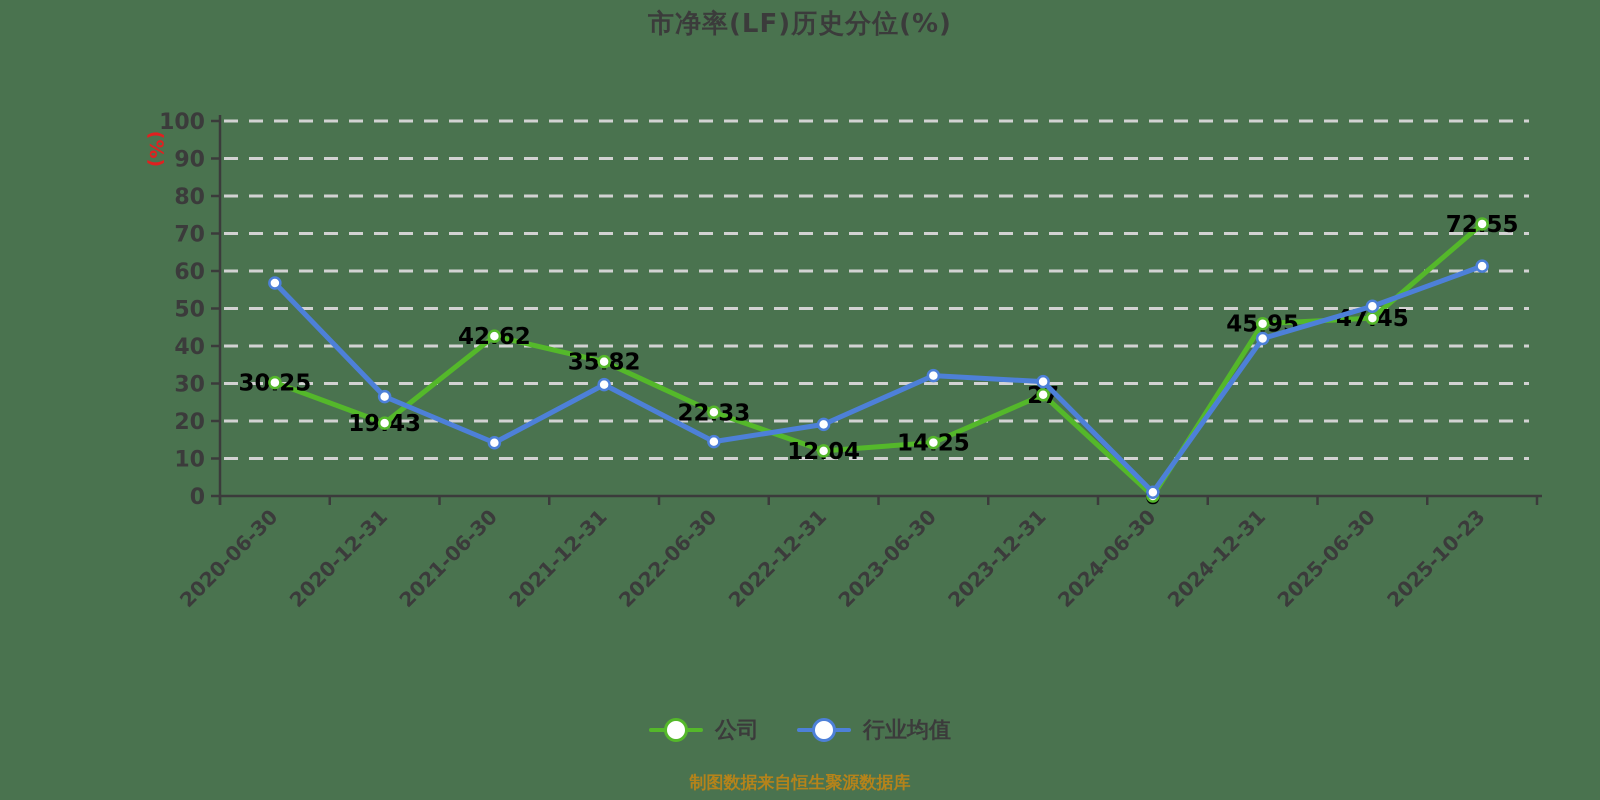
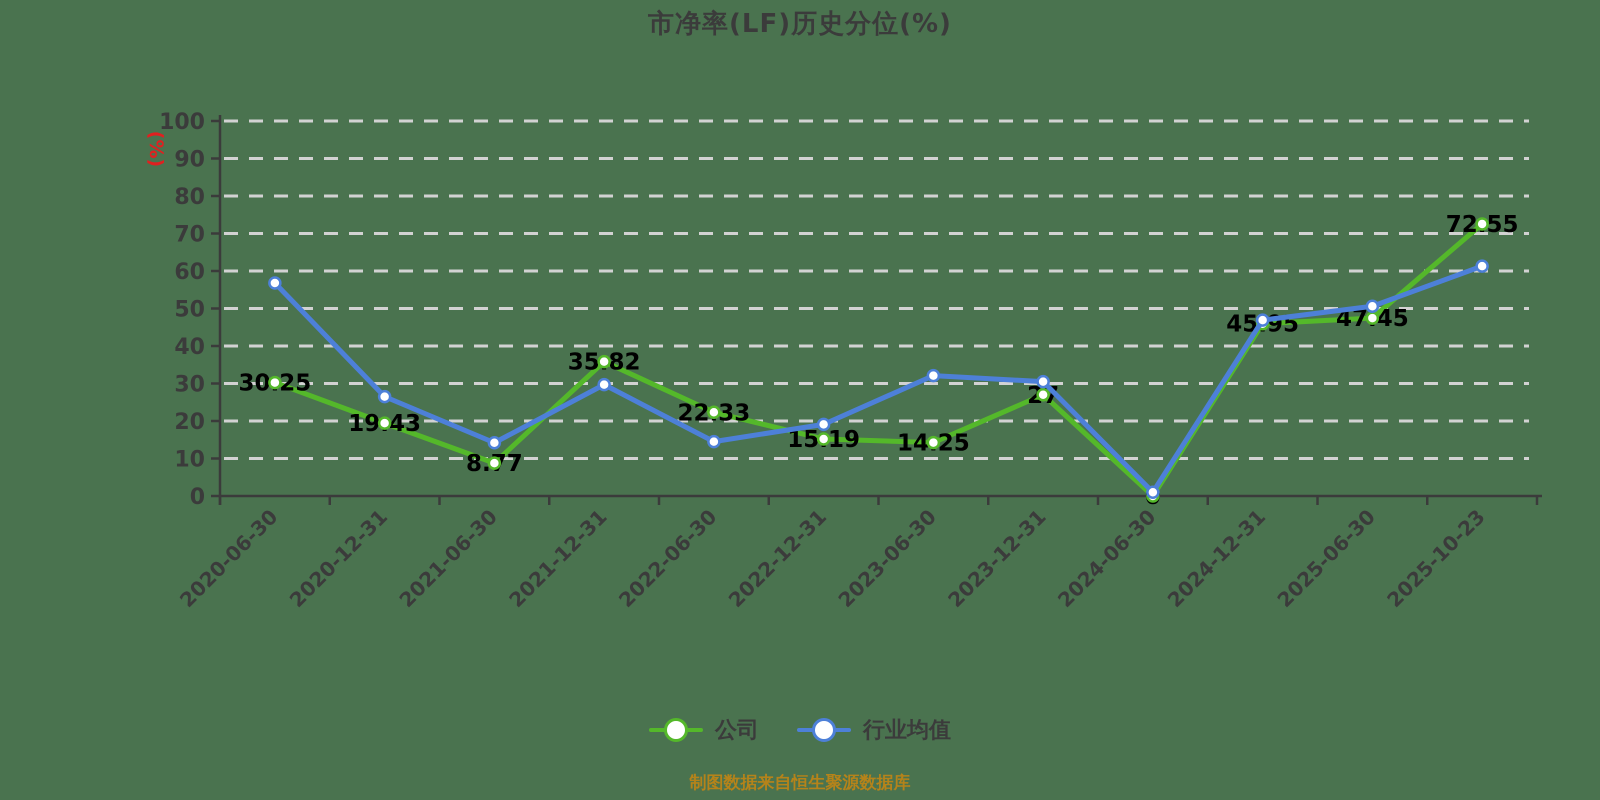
公司/2021-06-30: 42.62 -> 8.77
公司/2022-12-31: 12.04 -> 15.19
行业均值/2024-12-31: 42 -> 47
